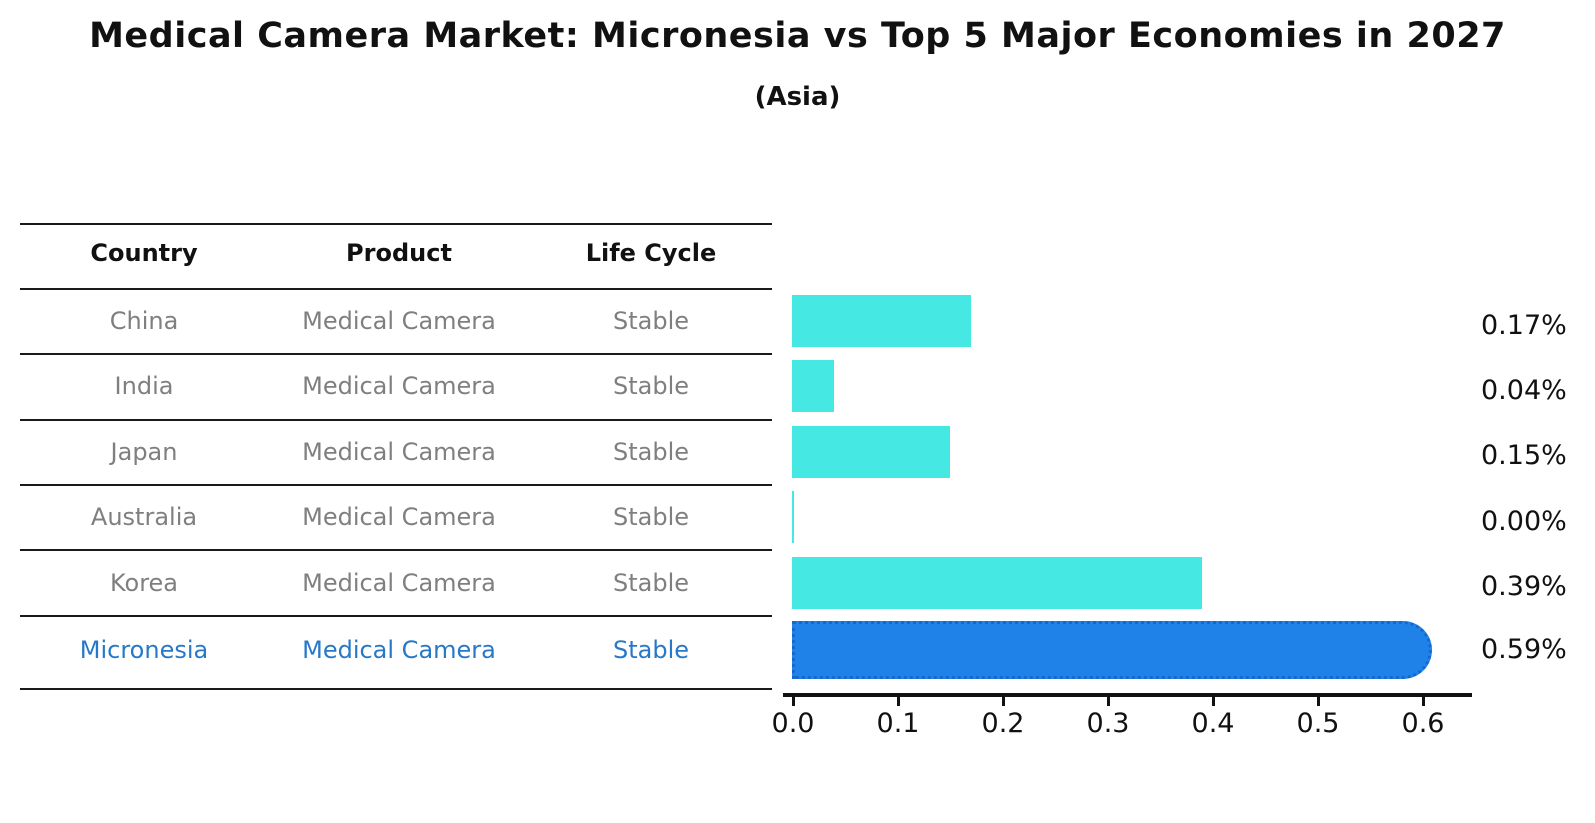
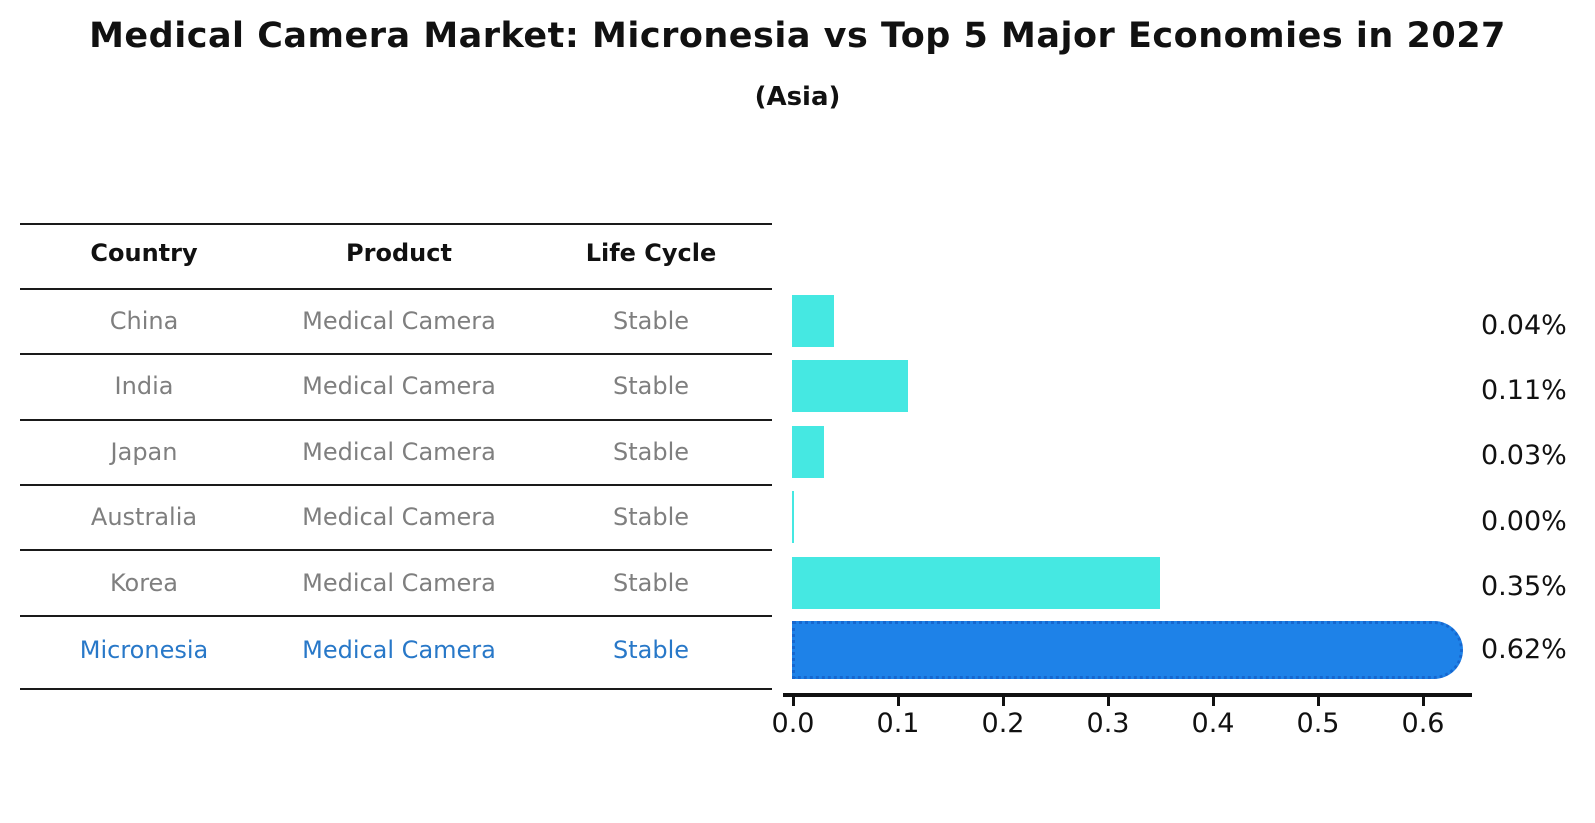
China: 0.17% -> 0.04%
India: 0.04% -> 0.11%
Japan: 0.15% -> 0.03%
Korea: 0.39% -> 0.35%
Micronesia: 0.59% -> 0.62%
